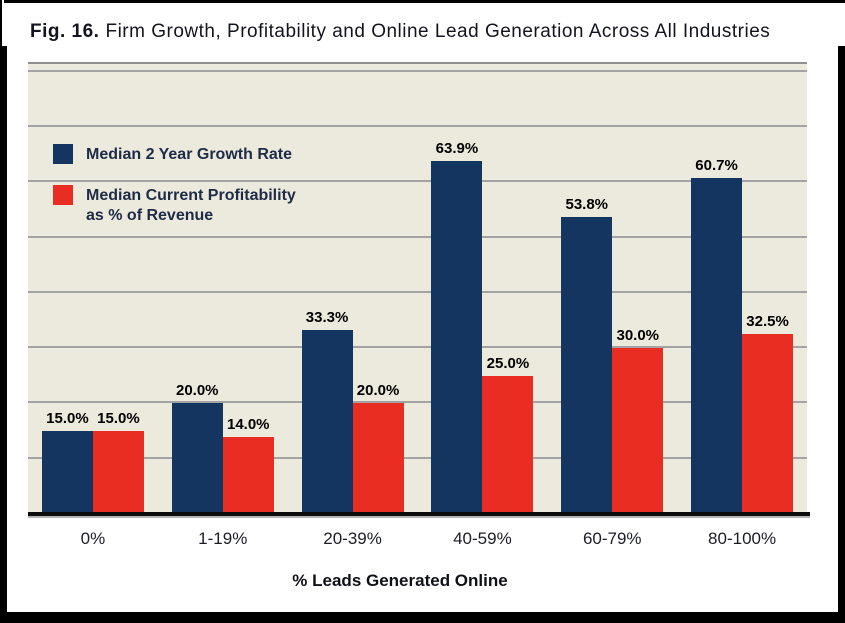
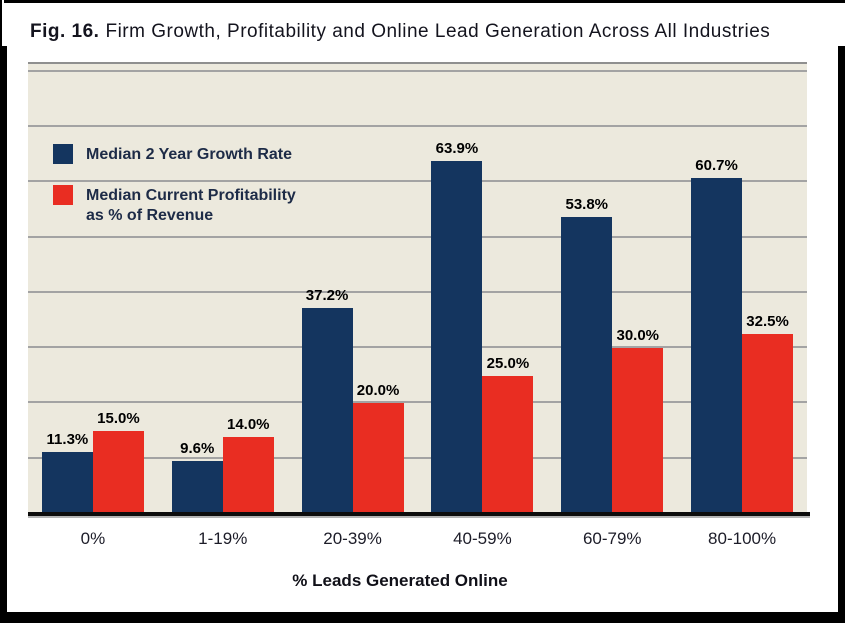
Median 2 Year Growth Rate/0%: 15.0% -> 11.3%
Median 2 Year Growth Rate/1-19%: 20.0% -> 9.6%
Median 2 Year Growth Rate/20-39%: 33.3% -> 37.2%
